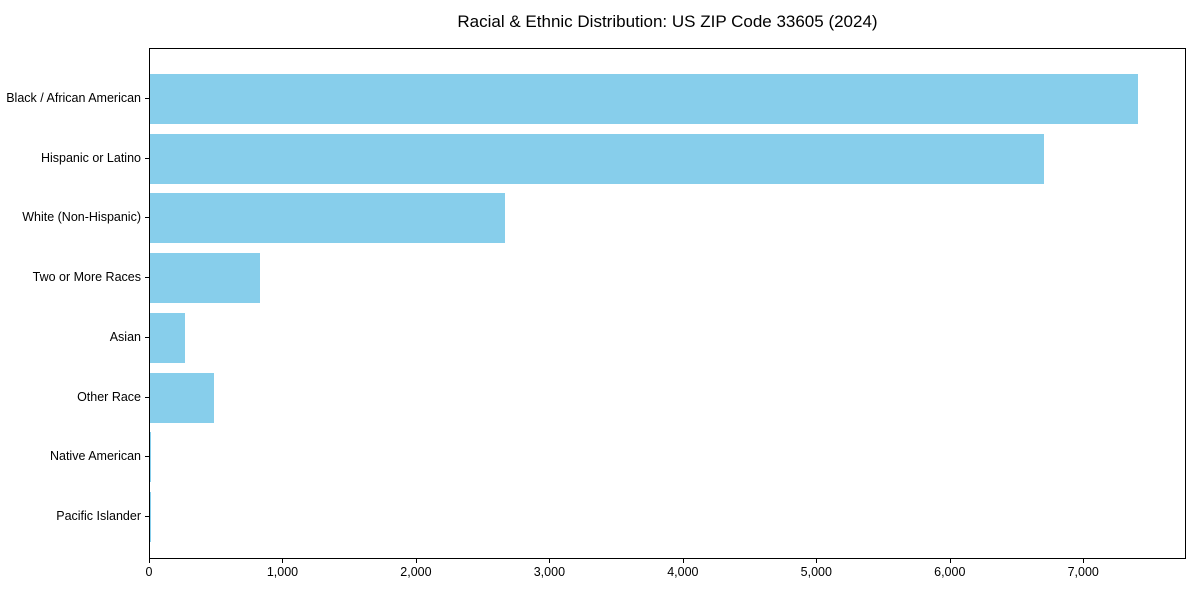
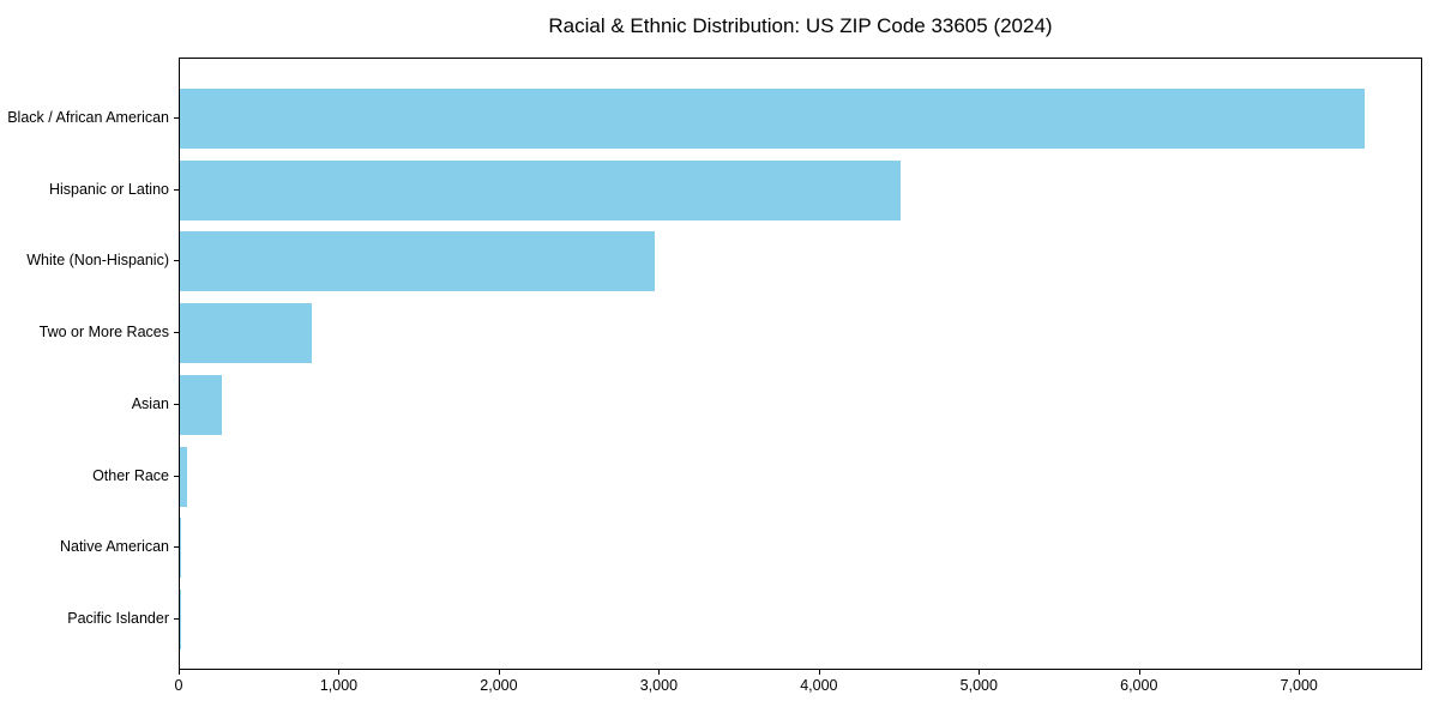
Hispanic or Latino: 6700 -> 4500
White (Non-Hispanic): 2660 -> 2960
Other Race: 480 -> 40
